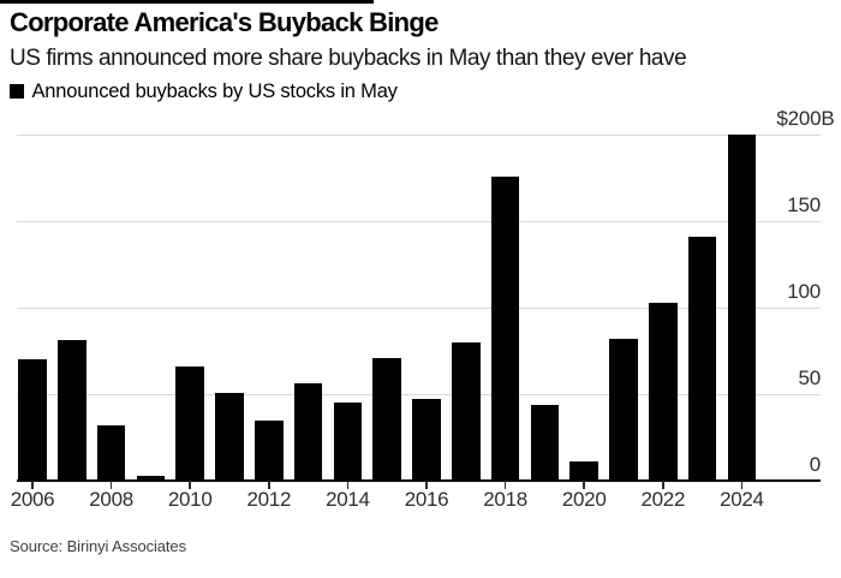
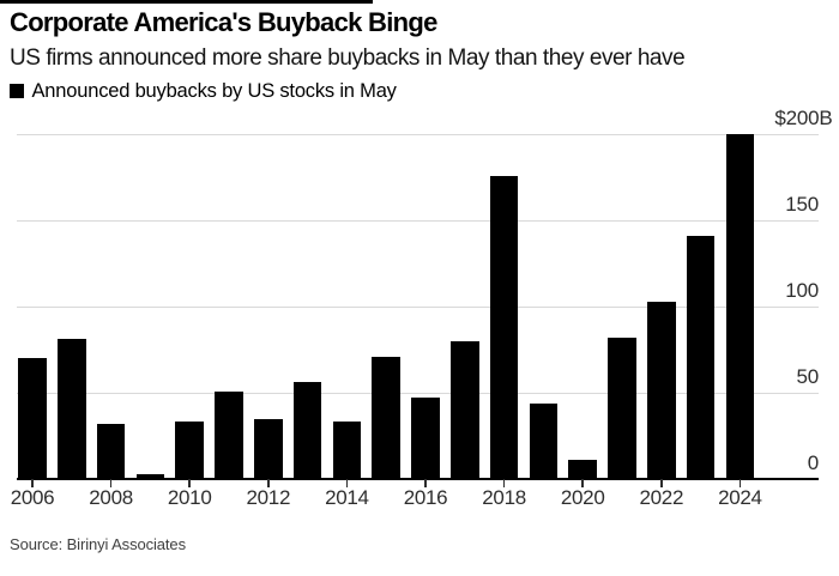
2010: 66 -> 33
2014: 45 -> 33
